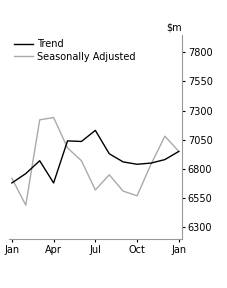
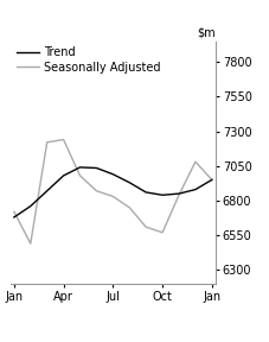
Trend/Apr: 6680 -> 6980
Trend/Jul: 7130 -> 6990
Seasonally Adjusted/Jul: 6620 -> 6830
